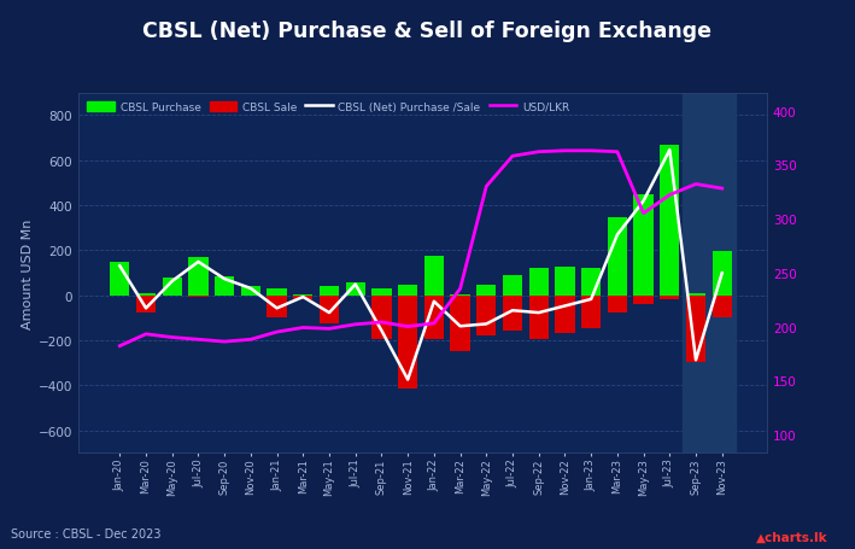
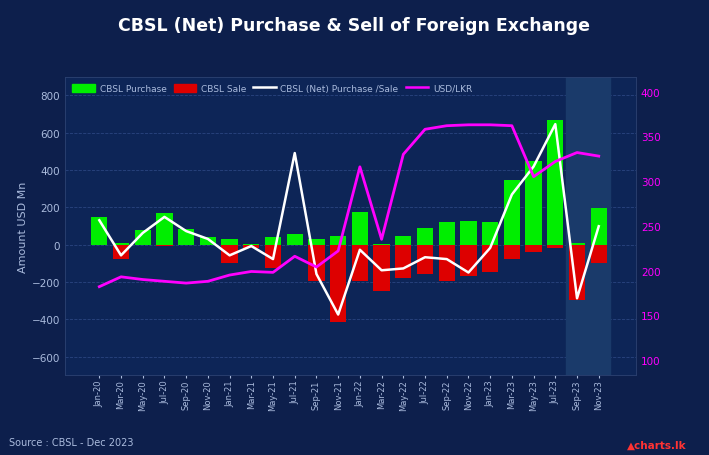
CBSL (Net) Purchase /Sale/Jul-21: 50 -> 490
USD/LKR/Jul-21: 202 -> 216
USD/LKR/Nov-21: 200 -> 222
USD/LKR/Jan-22: 203 -> 316
CBSL (Net) Purchase /Sale/Nov-22: -50 -> -150
